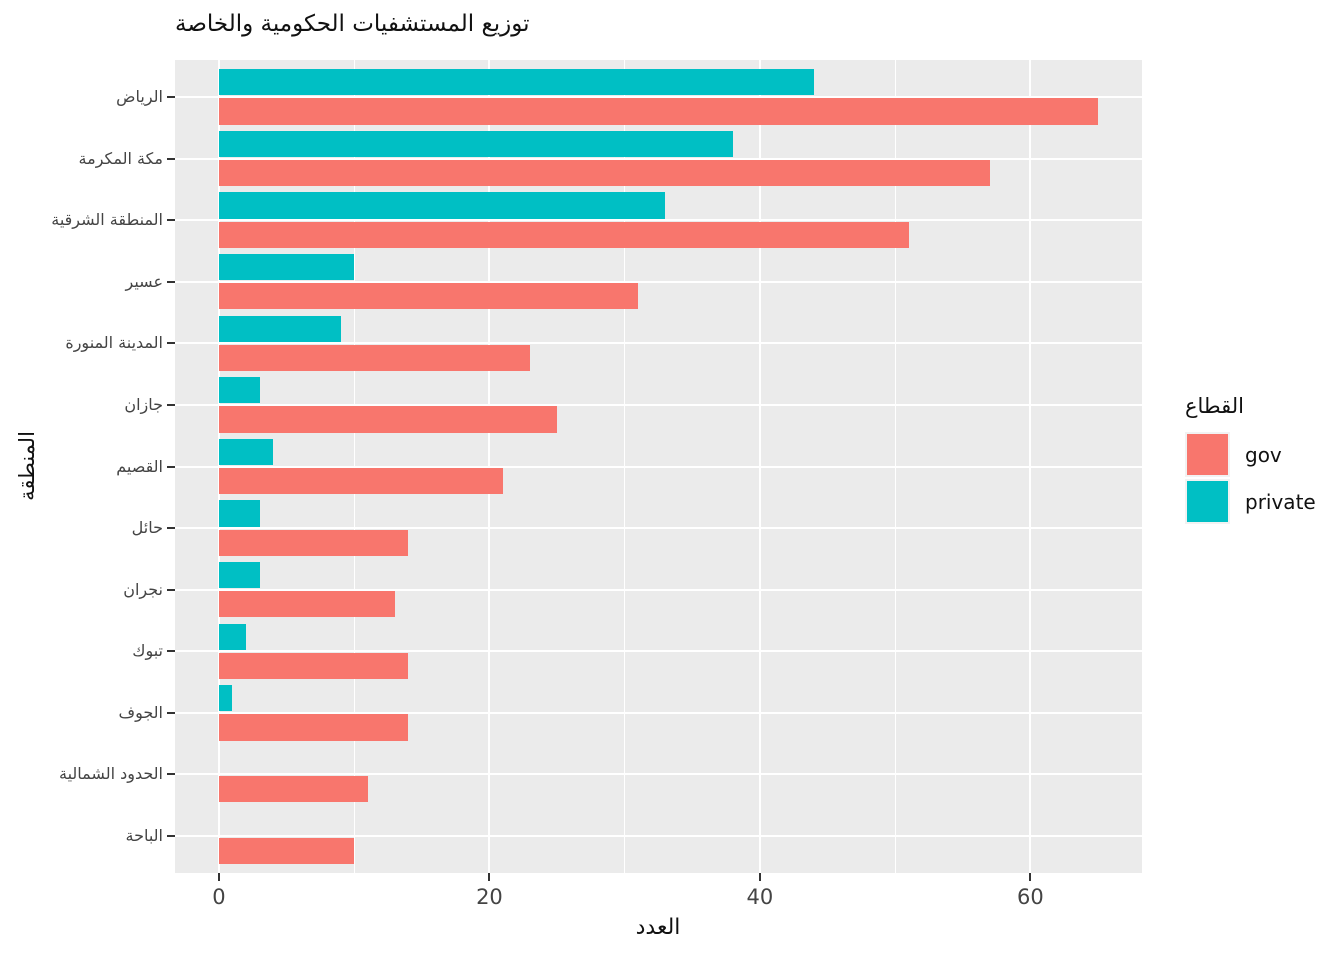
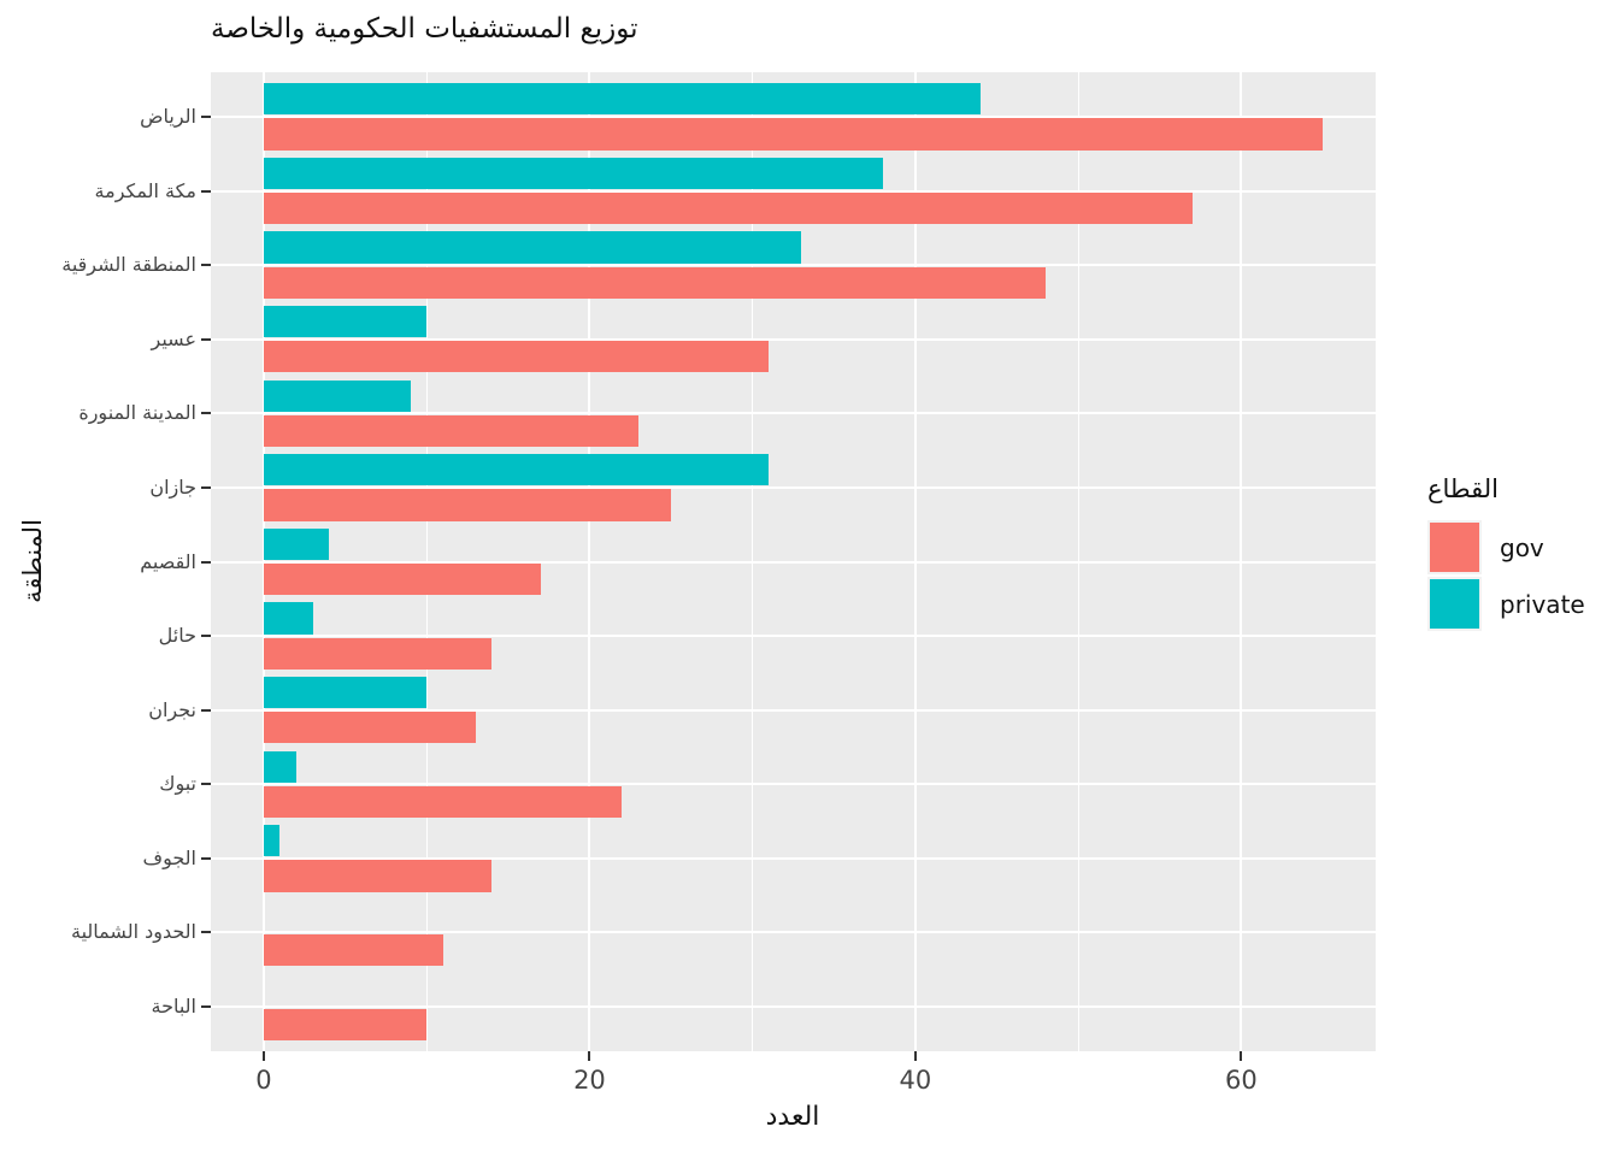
gov/المنطقة الشرقية: 51 -> 48
private/جازان: 3 -> 31
gov/القصيم: 21 -> 17
private/نجران: 3 -> 10
gov/تبوك: 14 -> 22
